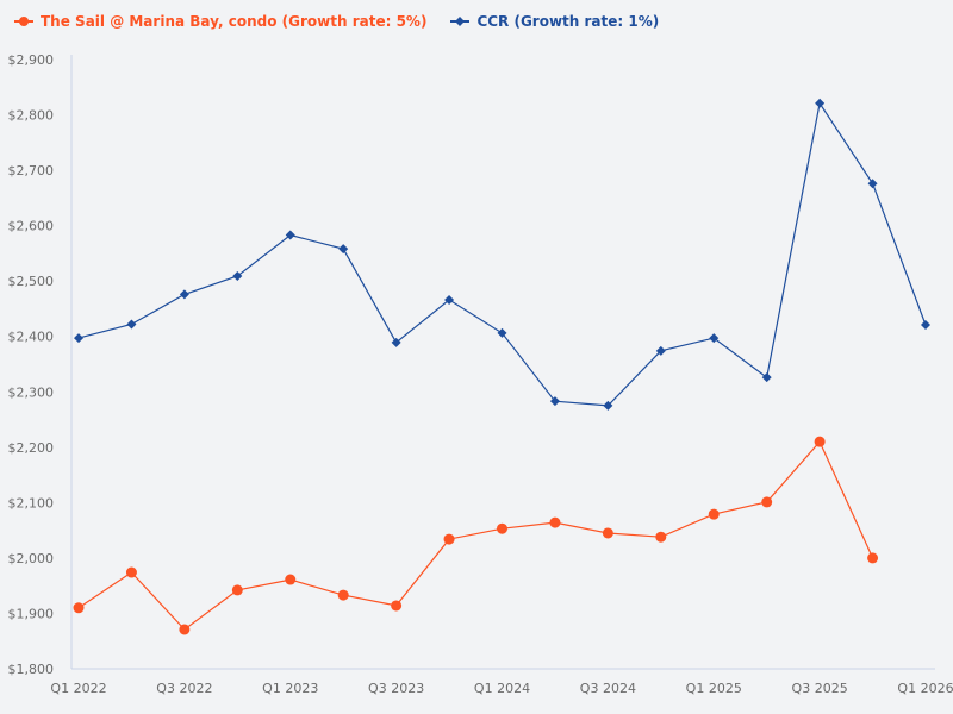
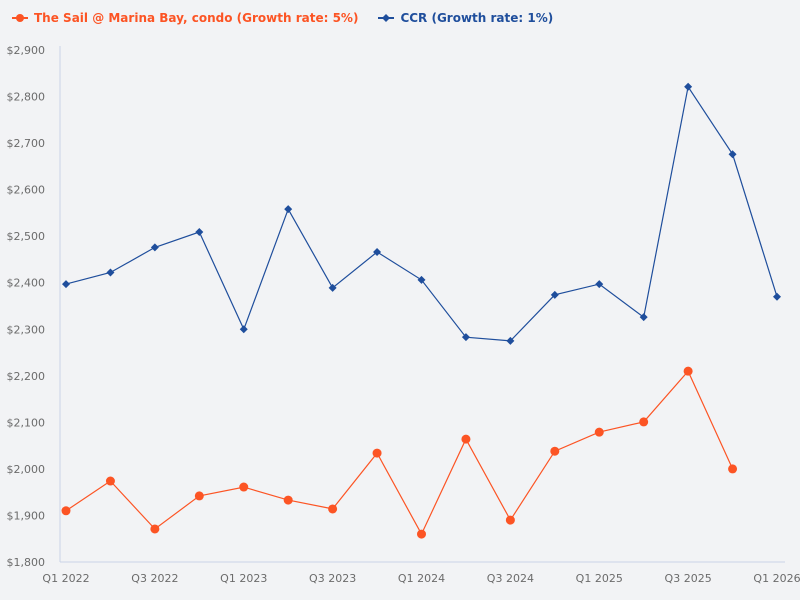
CCR (Growth rate: 1%)/Q1 2023: $2580 -> $2300
The Sail @ Marina Bay, condo (Growth rate: 5%)/Q1 2024: $2050 -> $1860
The Sail @ Marina Bay, condo (Growth rate: 5%)/Q3 2024: $2040 -> $1890
CCR (Growth rate: 1%)/Q1 2026: $2420 -> $2370
